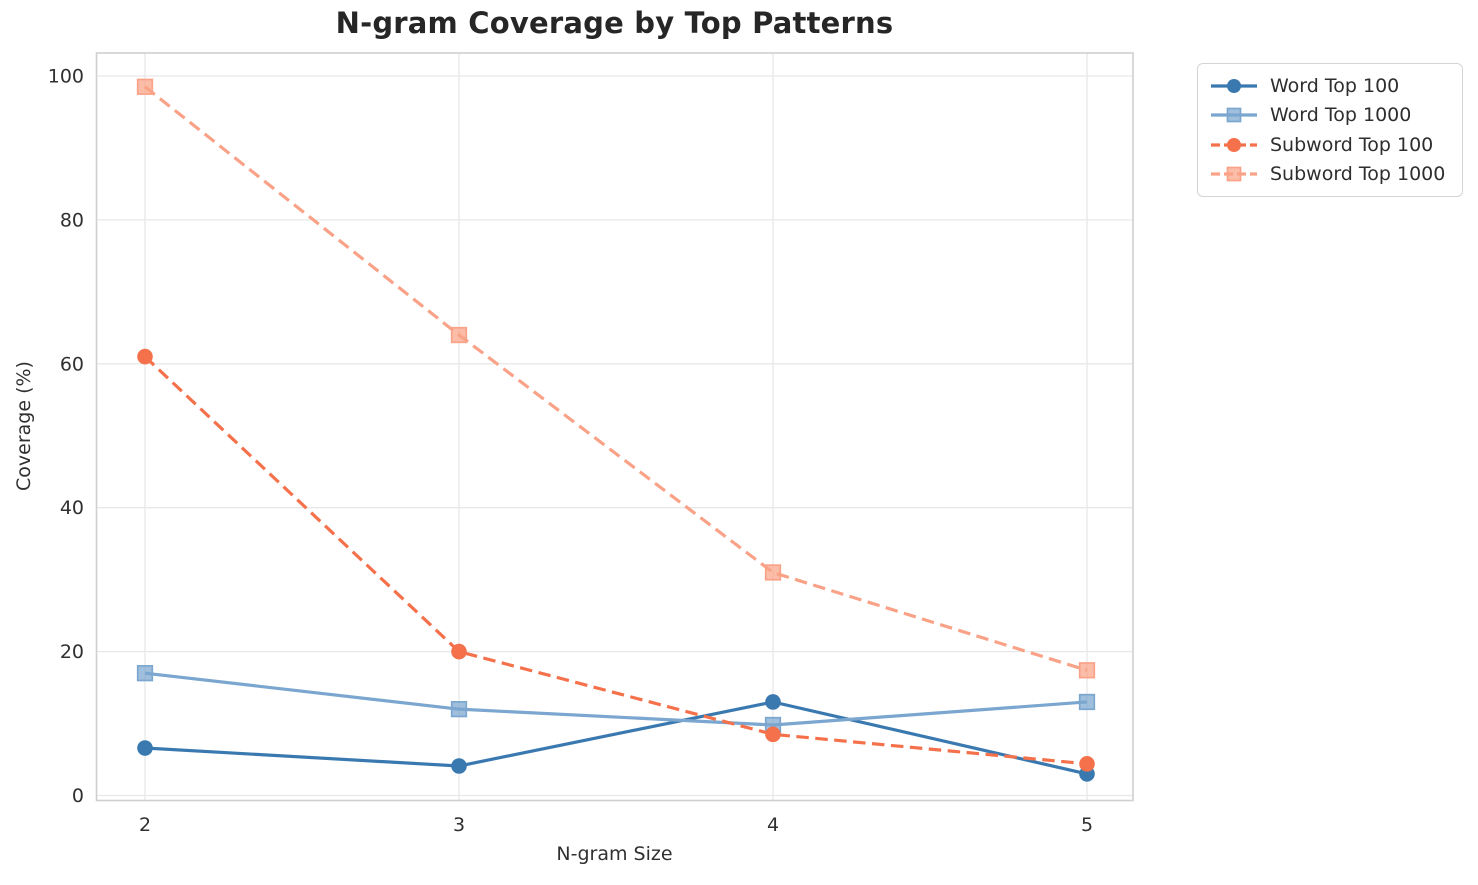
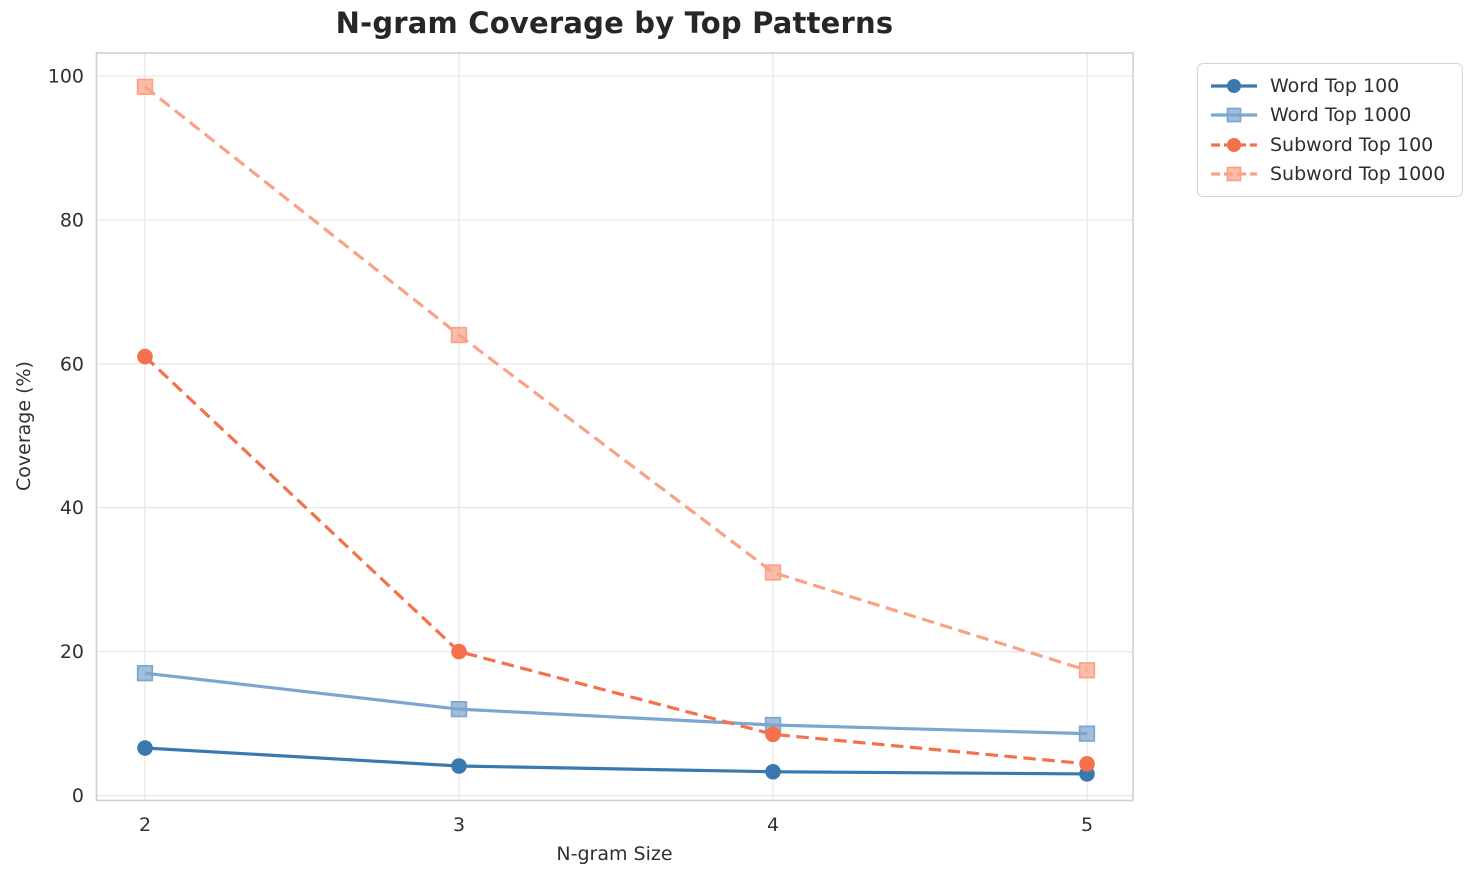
Word Top 100/4: 13 -> 3
Word Top 1000/5: 13 -> 9
